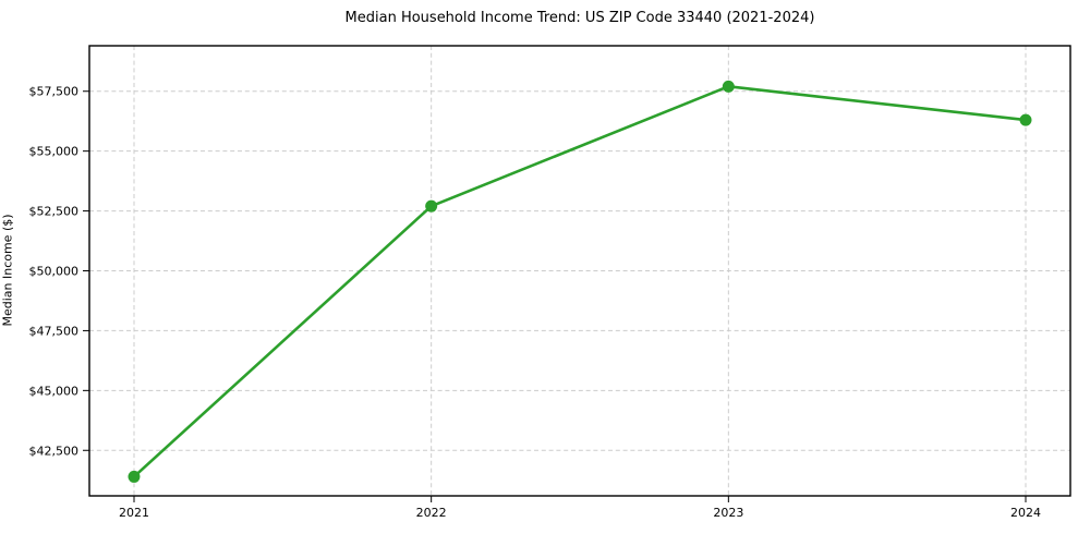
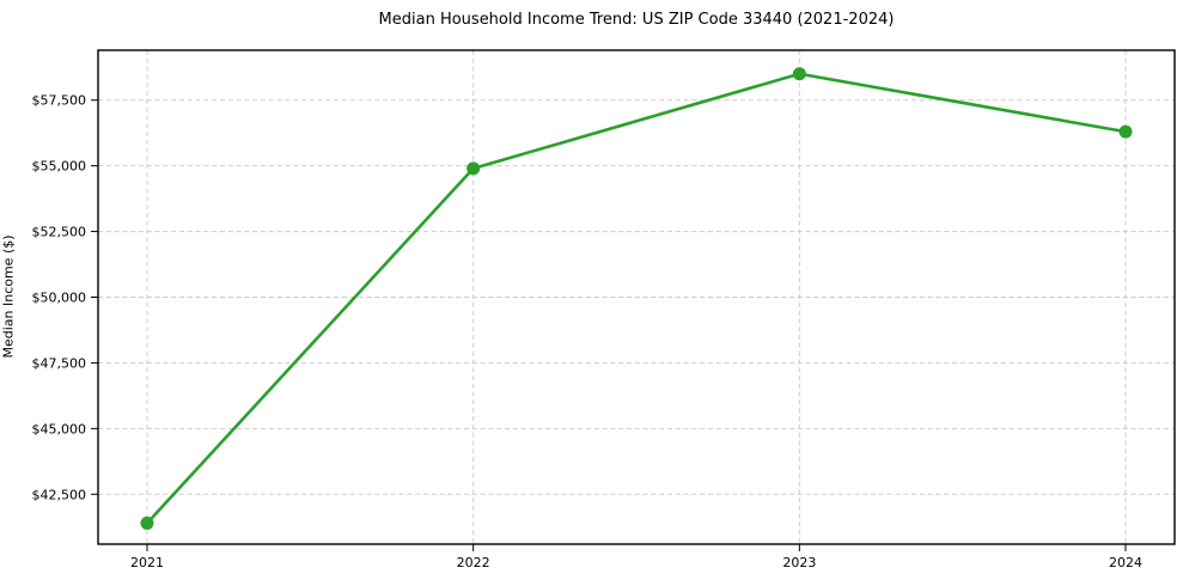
2022: $52700 -> $54900
2023: $57700 -> $58500
